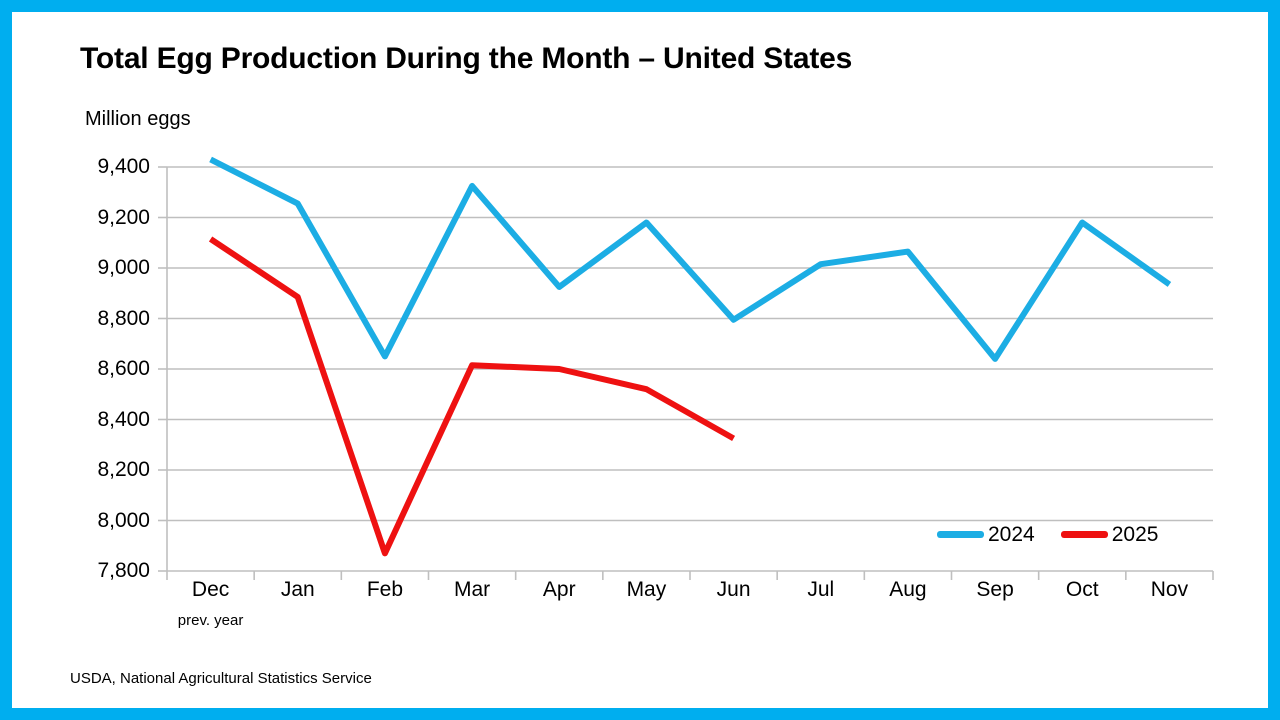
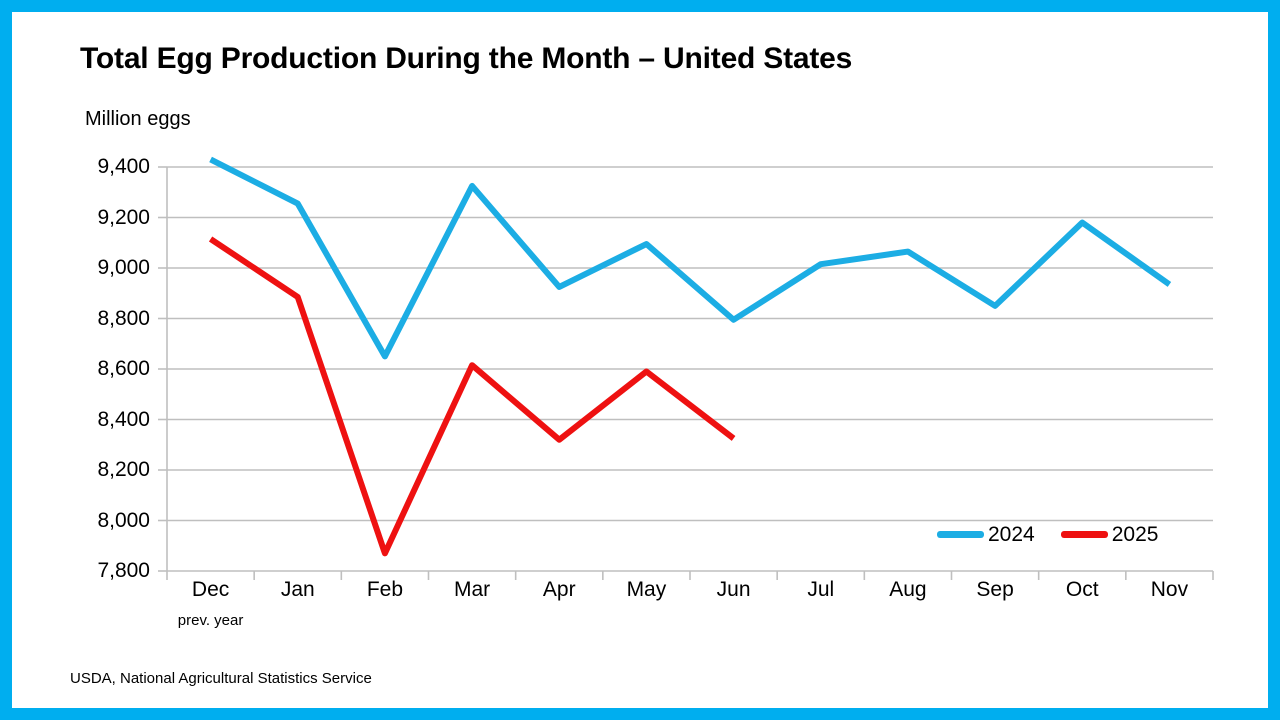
2025/Apr: 8600 -> 8320
2024/May: 9180 -> 9100
2025/May: 8520 -> 8590
2024/Sep: 8640 -> 8850
